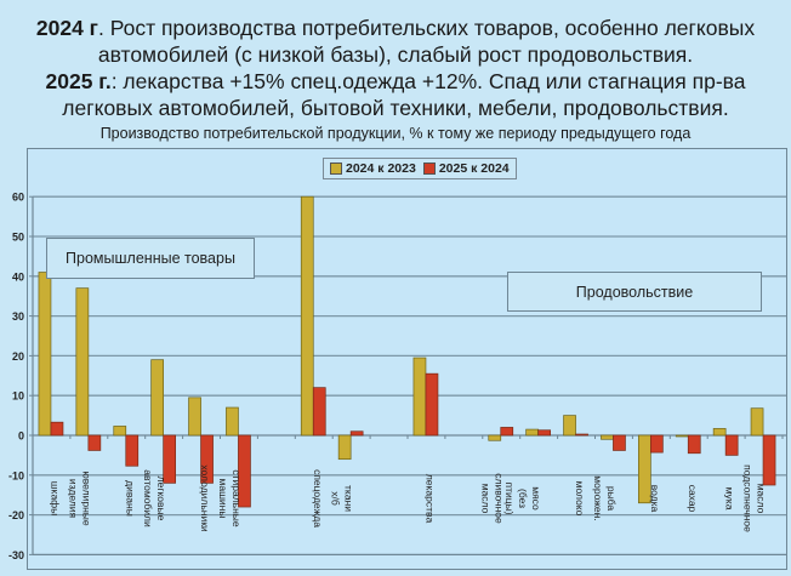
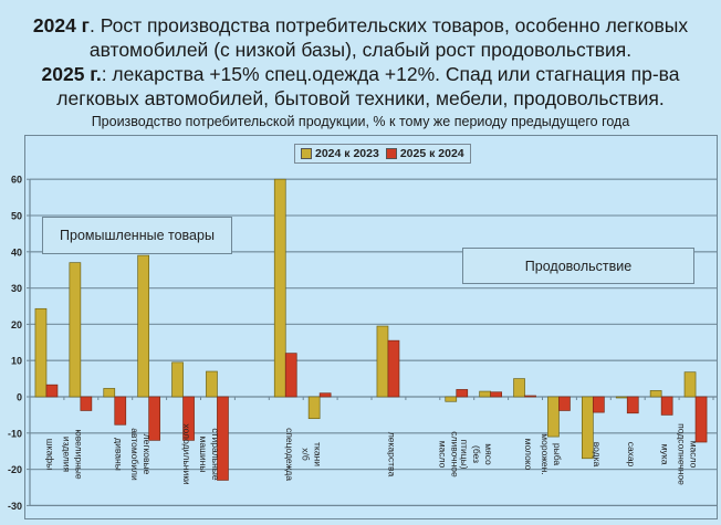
2024 к 2023/шкафы: 41 -> 24
2024 к 2023/легковые автомобили: 19 -> 39
2025 к 2024/стиральные машины: -18 -> -23
2024 к 2023/рыба морожен.: -1 -> -11
